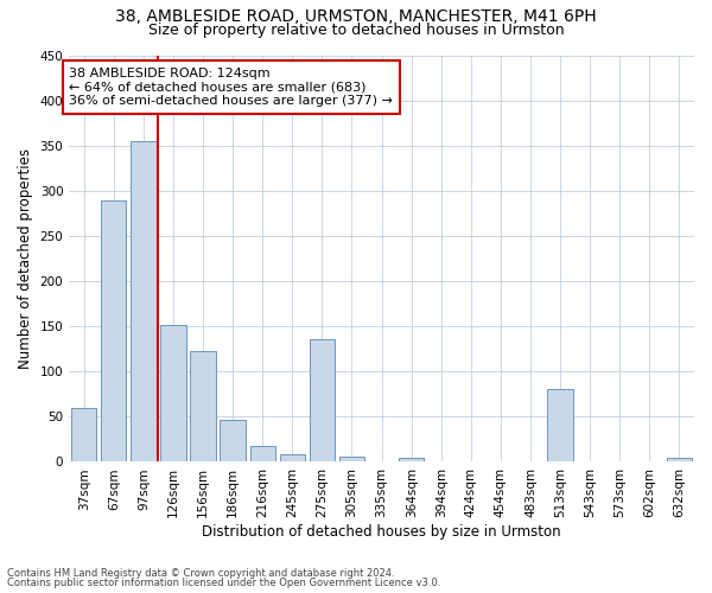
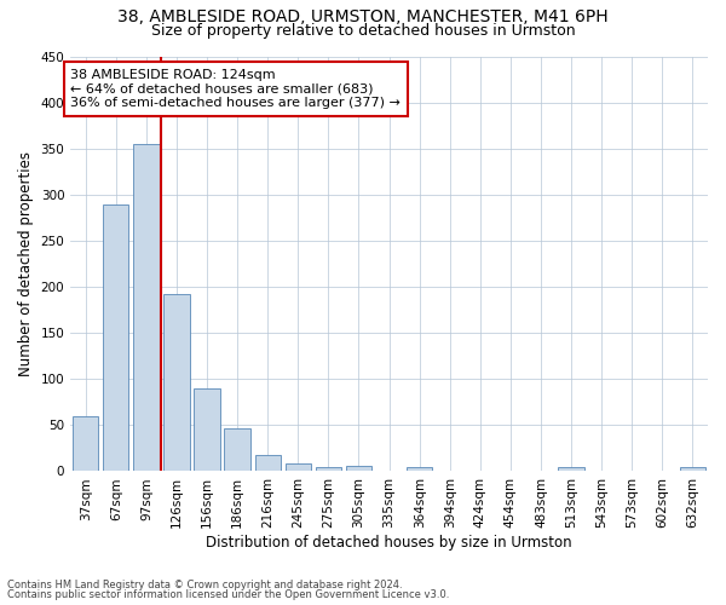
126sqm: 152 -> 192
156sqm: 122 -> 90
275sqm: 136 -> 5
513sqm: 80 -> 4
